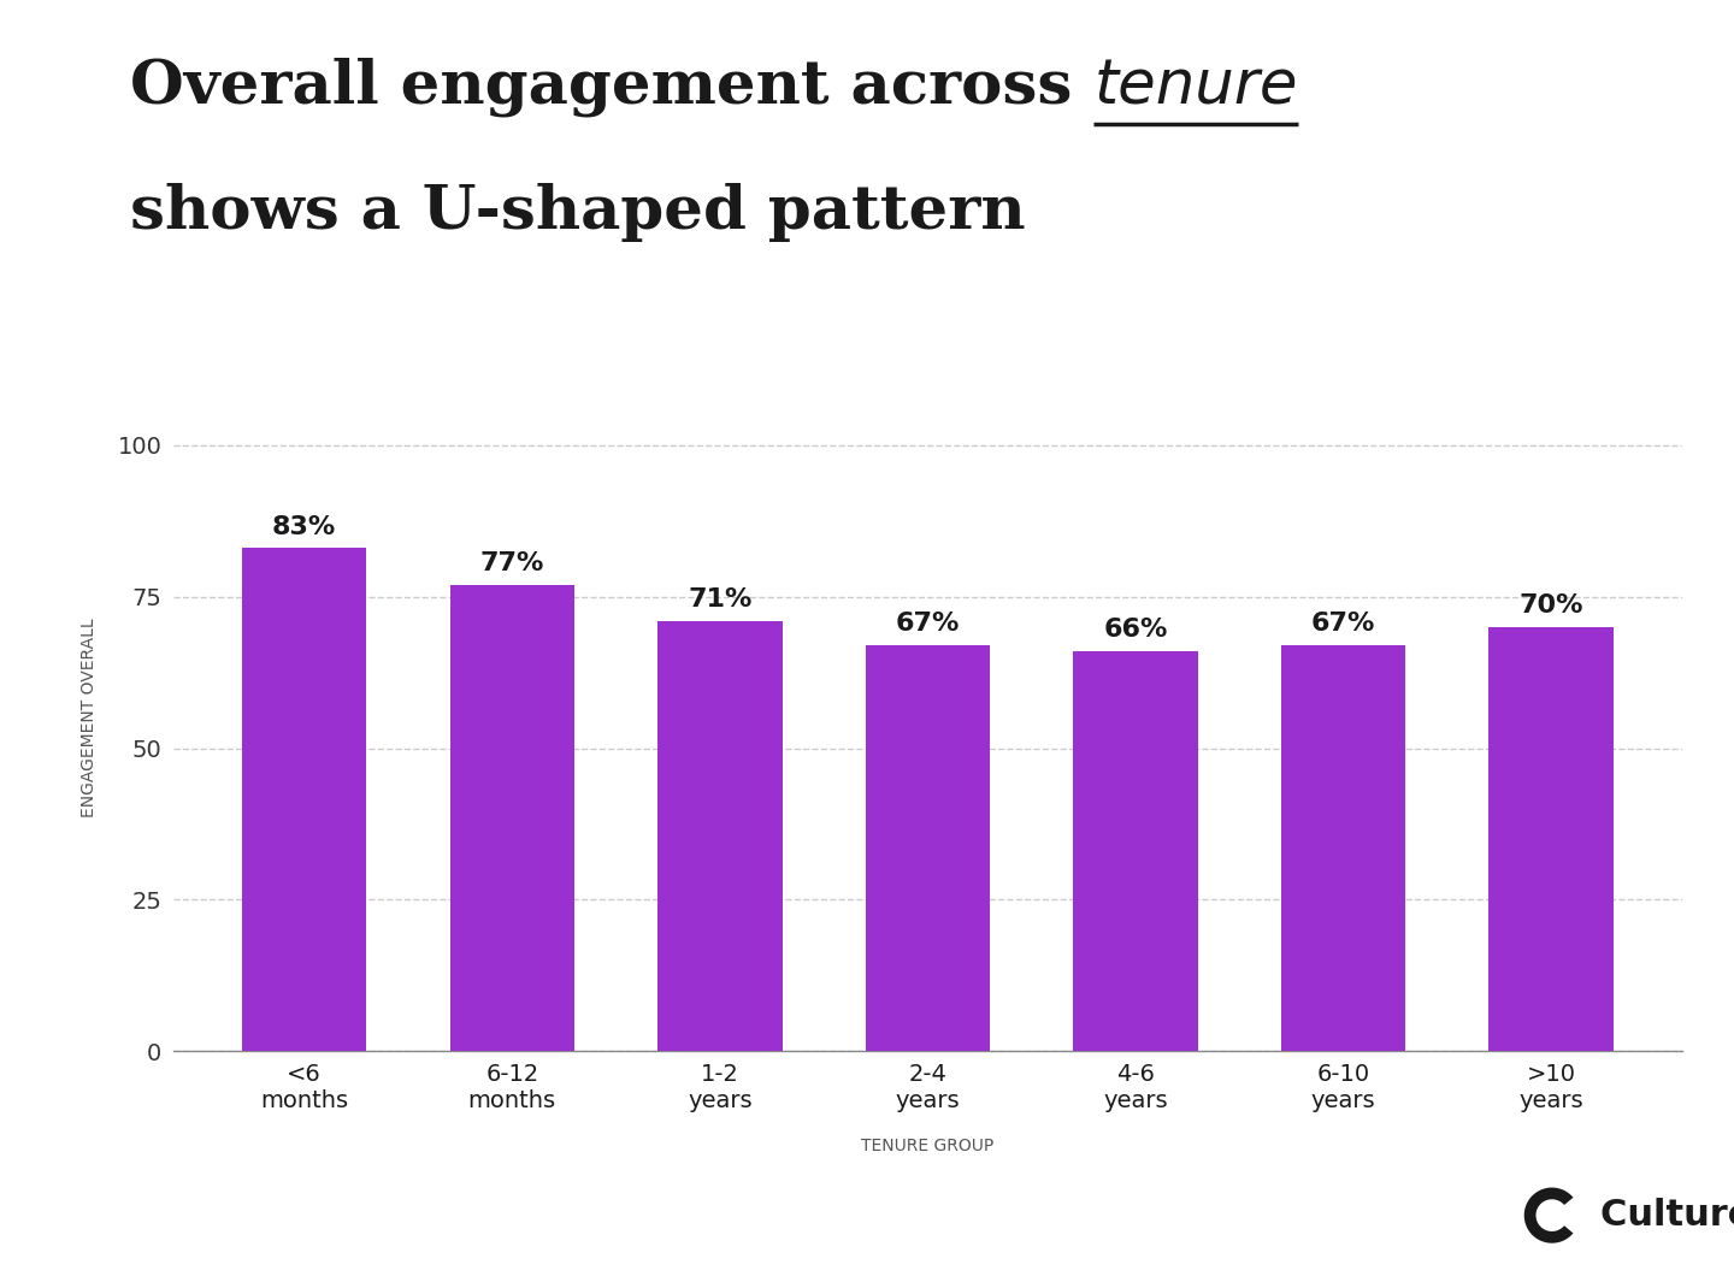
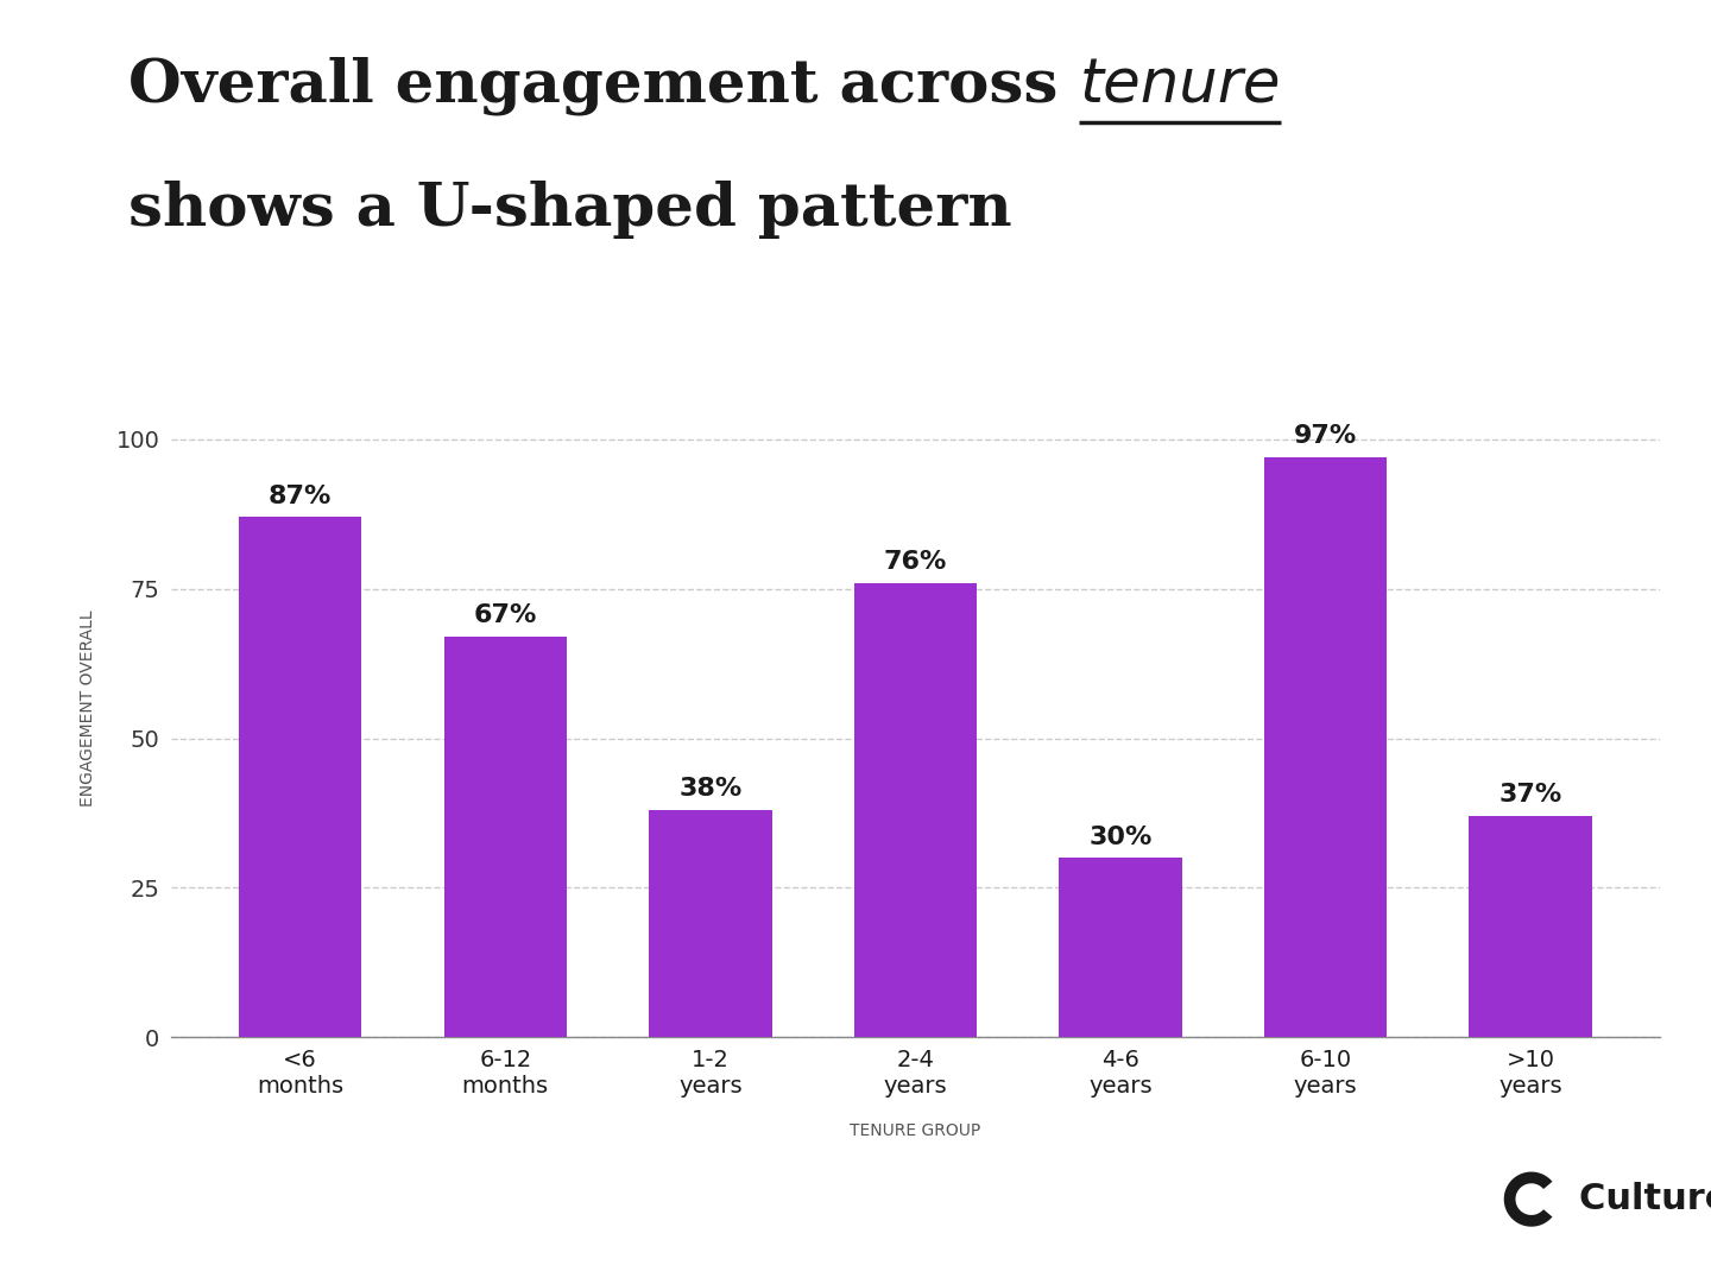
<6 months: 83% -> 87%
6-12 months: 77% -> 67%
1-2 years: 71% -> 38%
2-4 years: 67% -> 76%
4-6 years: 66% -> 30%
6-10 years: 67% -> 97%
>10 years: 70% -> 37%
